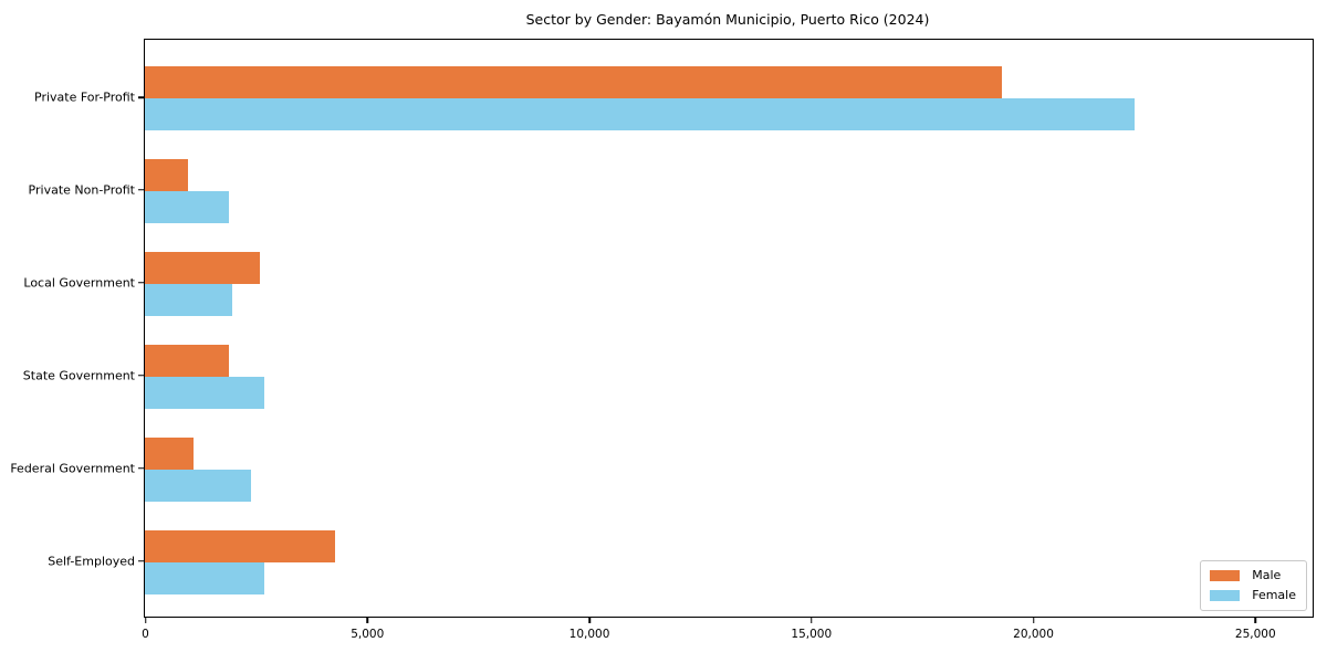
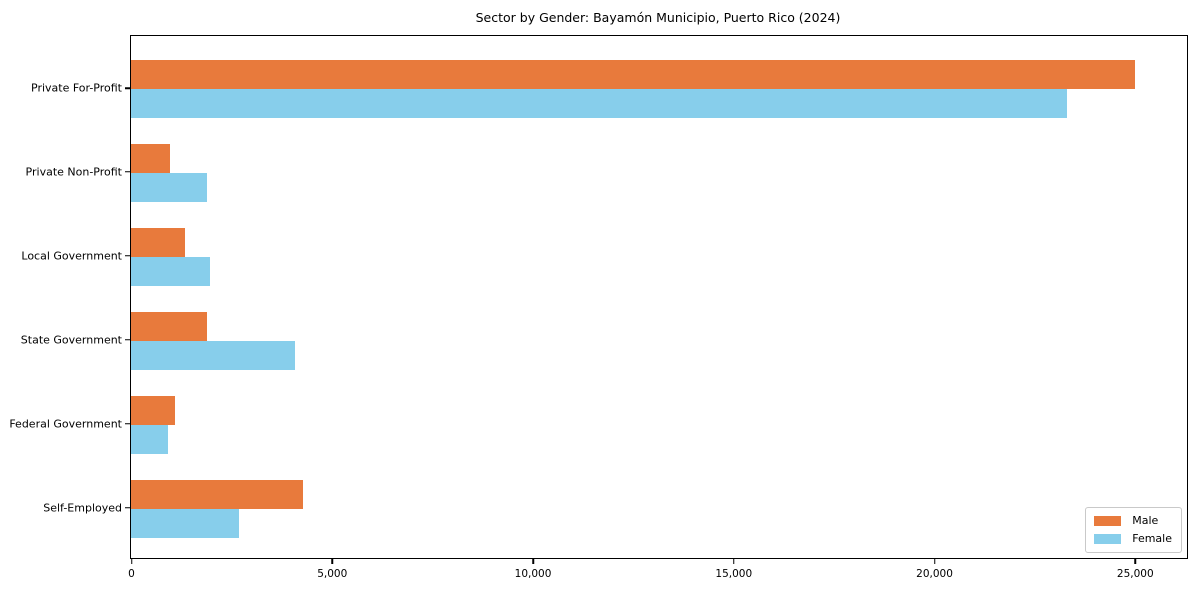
Male/Private For-Profit: 19300 -> 25000
Female/Private For-Profit: 22300 -> 23300
Male/Local Government: 2600 -> 1400
Female/State Government: 2700 -> 4100
Female/Federal Government: 2400 -> 900
